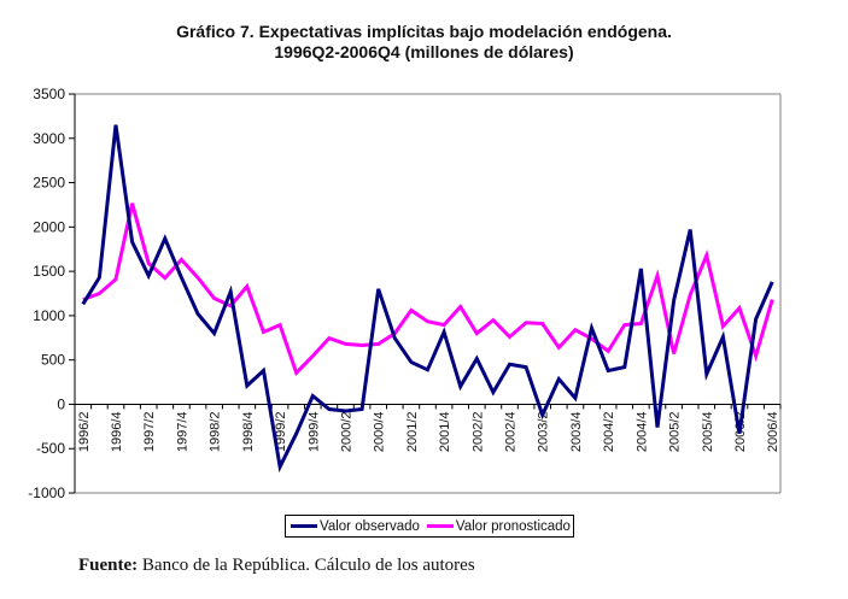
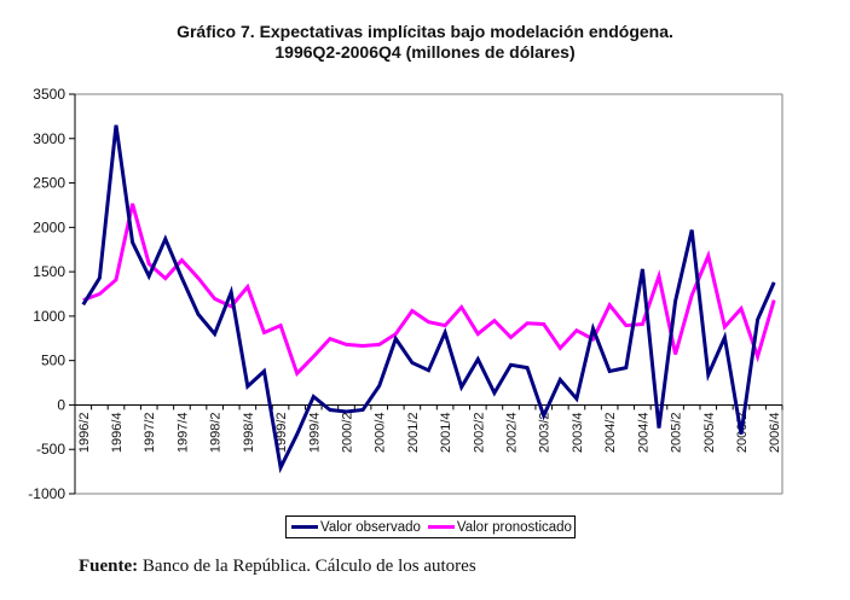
Valor observado/2000/4: 1300 -> 200
Valor pronosticado/2004/2: 600 -> 1100
